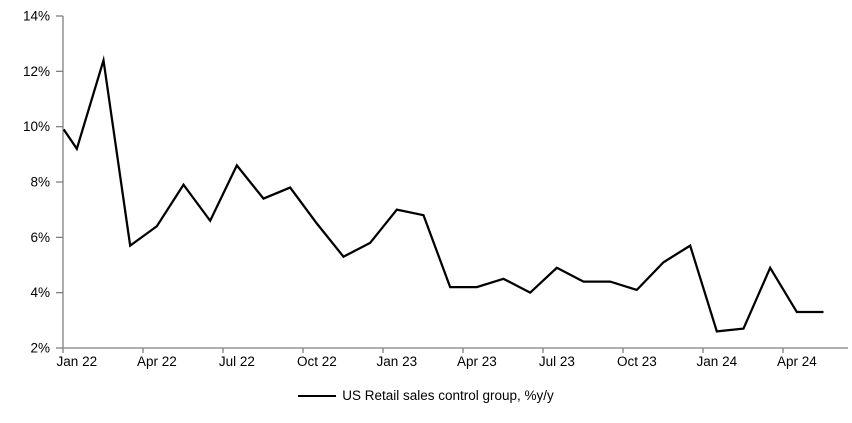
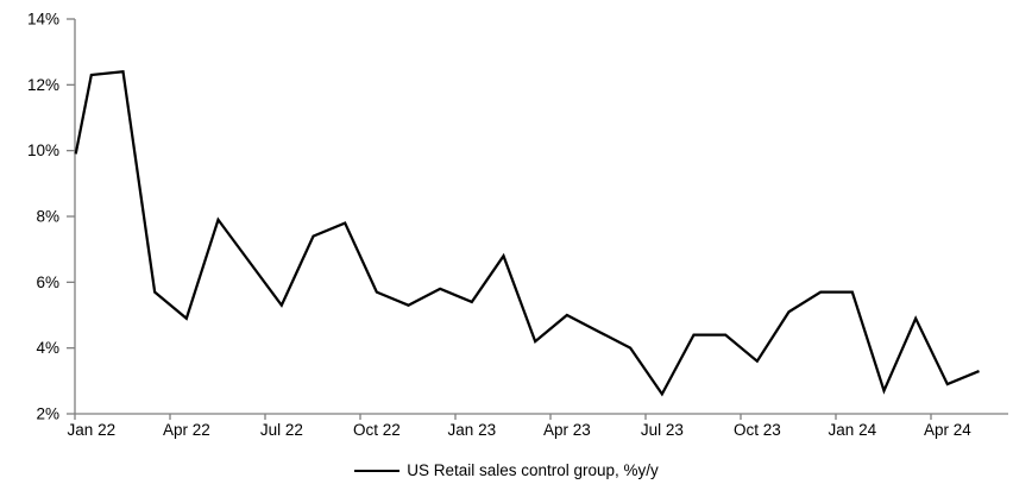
Jan 22: 9.2% -> 12.3%
Apr 22: 6.4% -> 4.9%
Jul 22: 8.6% -> 5.3%
Oct 22: 6.5% -> 5.7%
Jan 23: 7.0% -> 5.4%
Apr 23: 4.2% -> 5.0%
Jul 23: 4.9% -> 2.6%
Oct 23: 4.1% -> 3.6%
Jan 24: 2.6% -> 5.7%
Apr 24: 3.3% -> 2.9%
